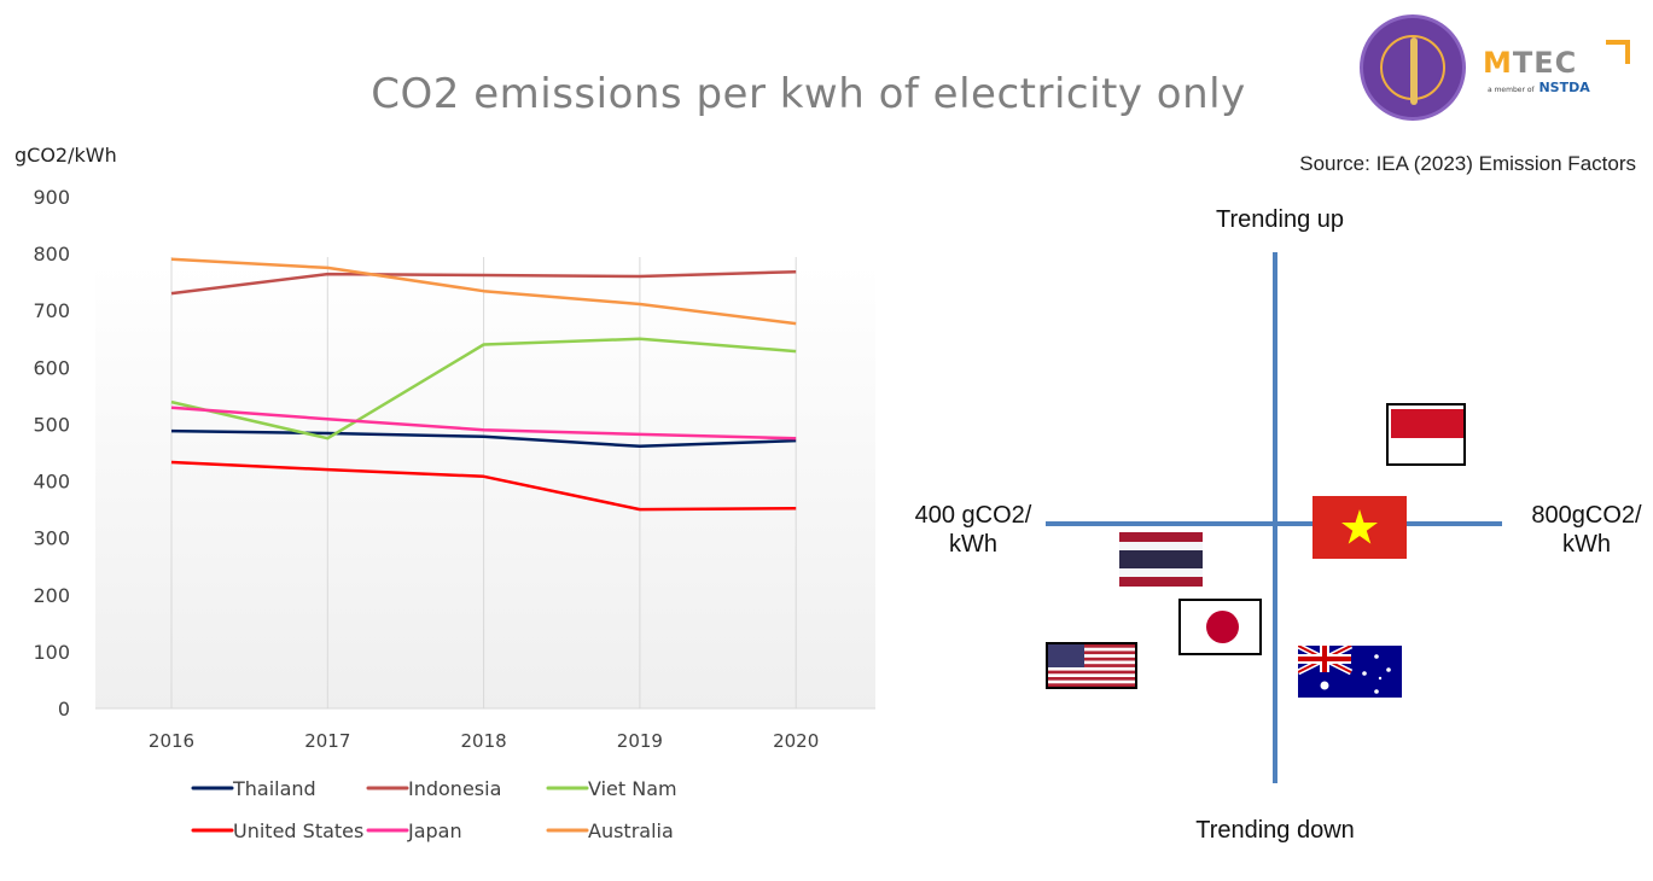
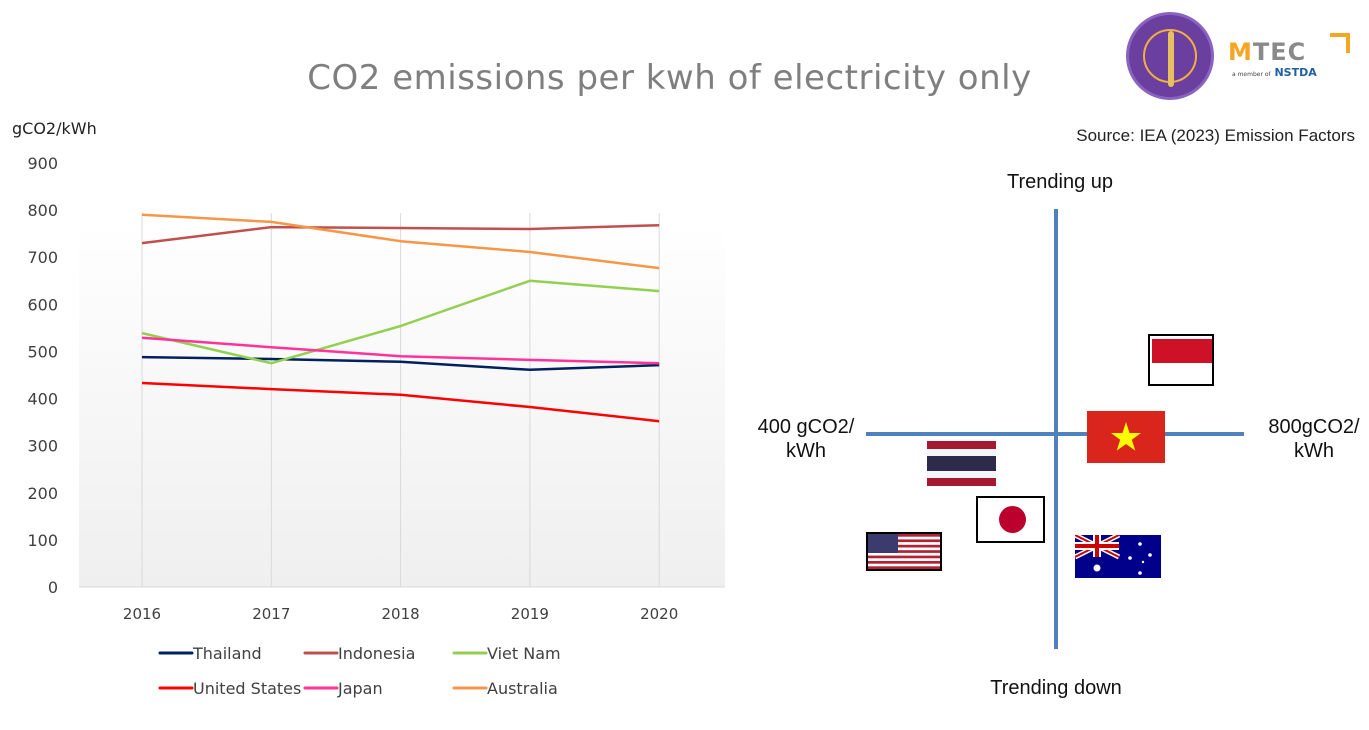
Viet Nam/2018: 640 -> 550
United States/2019: 350 -> 380
